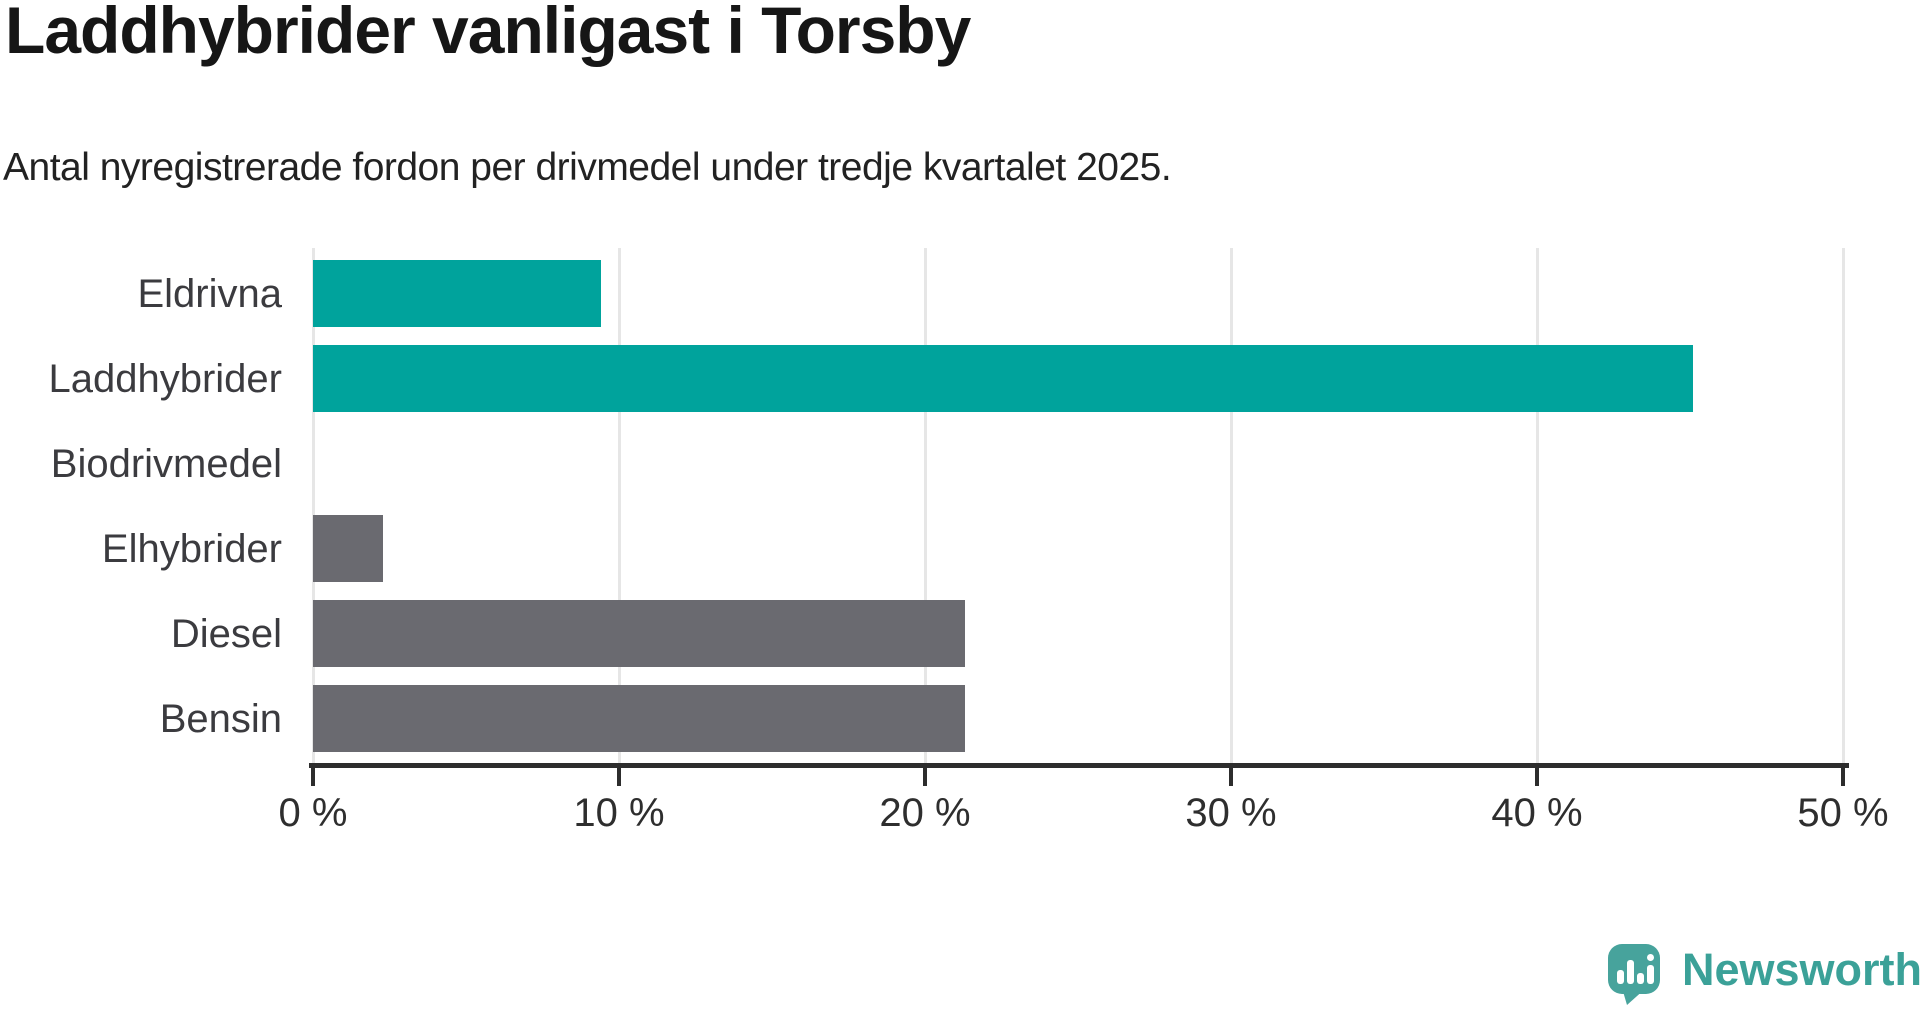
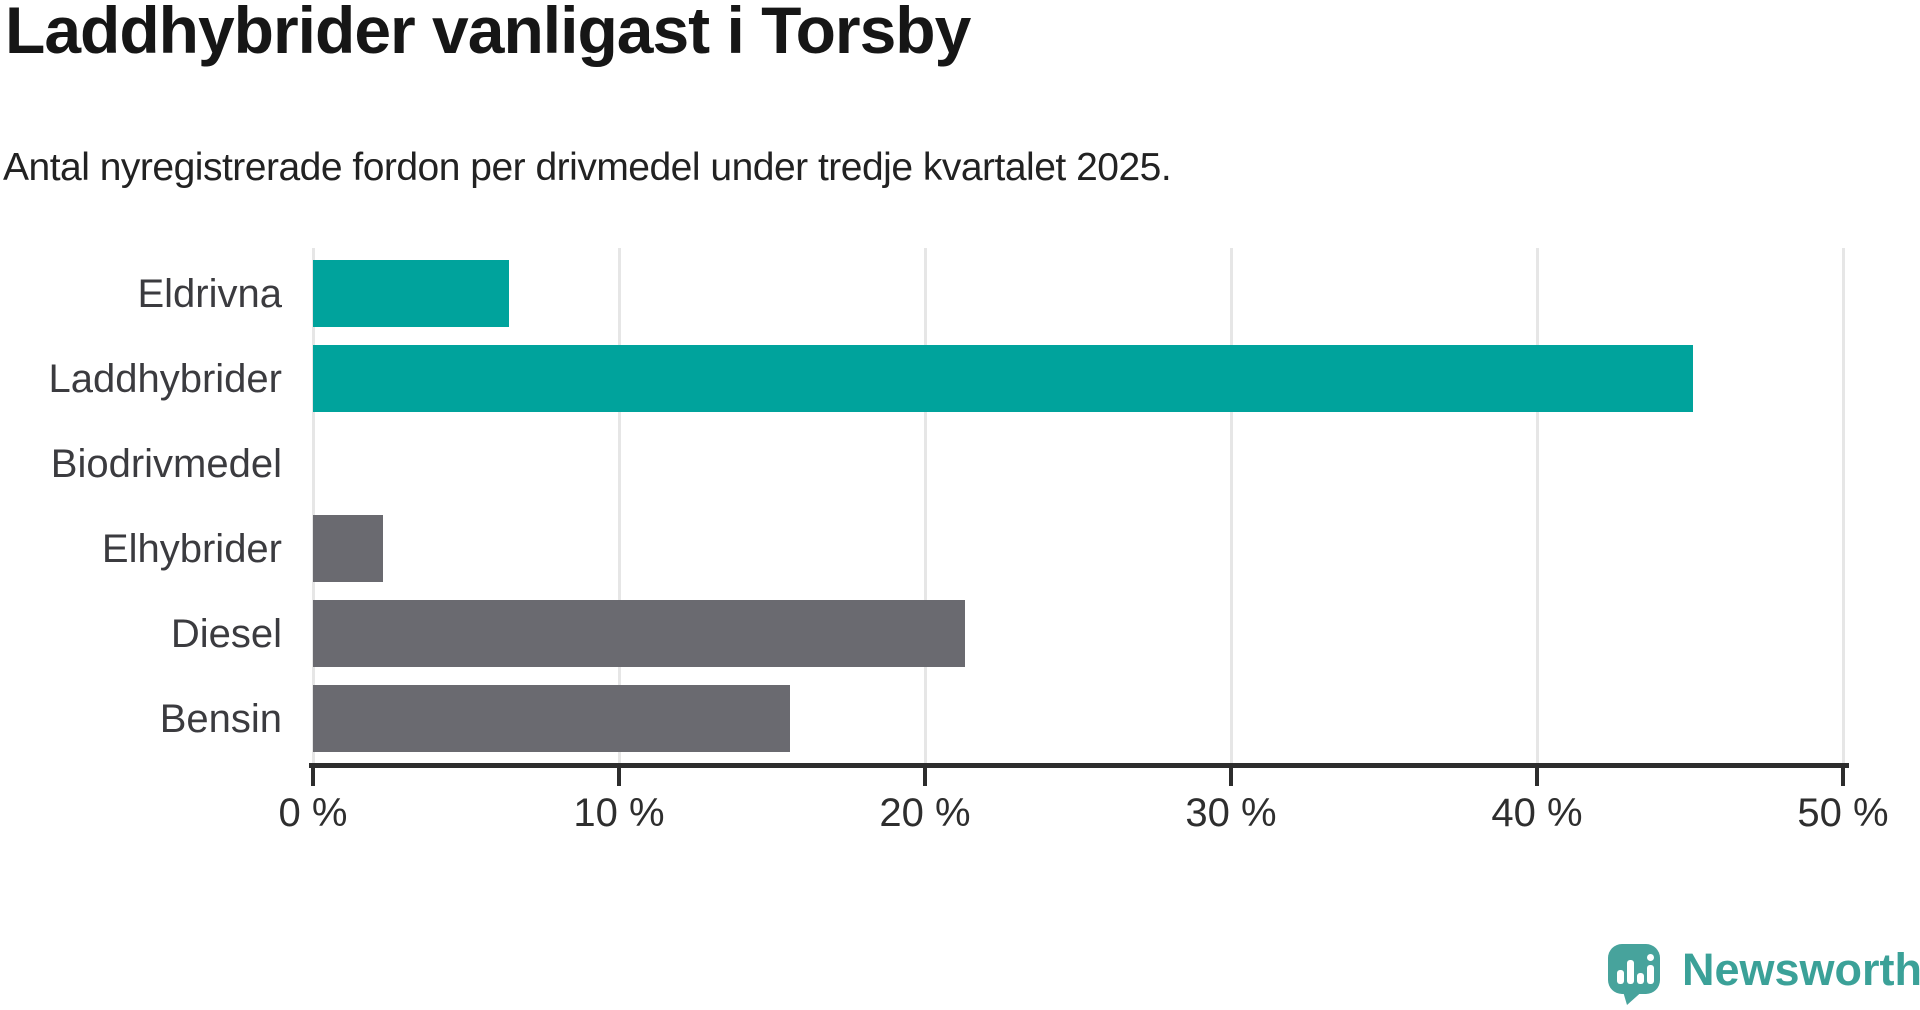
Eldrivna: 9.4% -> 6.4%
Bensin: 21.3% -> 15.6%
